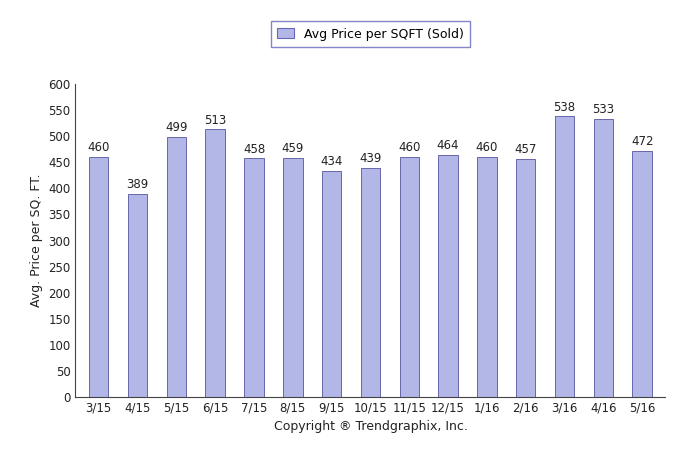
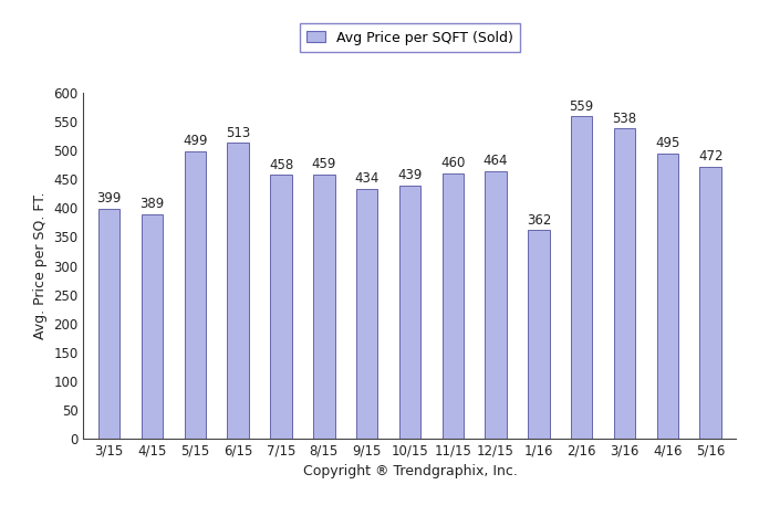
3/15: 460 -> 399
1/16: 460 -> 362
2/16: 457 -> 559
4/16: 533 -> 495
